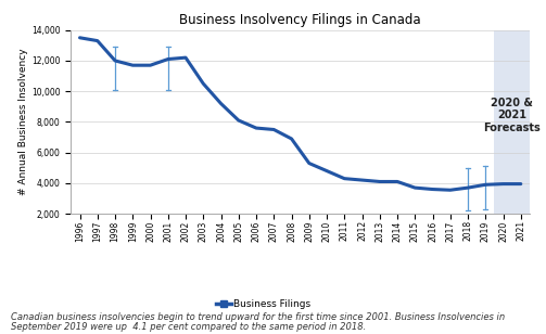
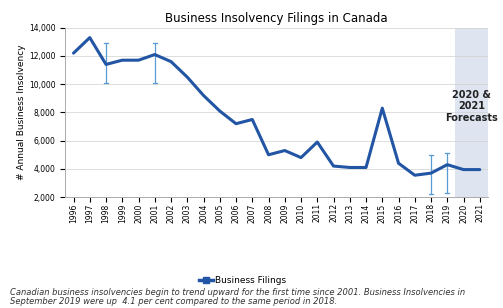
1996: 13,500 -> 12,200
1998: 12,000 -> 11,400
2002: 12,200 -> 11,600
2006: 7,600 -> 7,200
2008: 6,900 -> 5,000
2011: 4,300 -> 5,900
2015: 3,700 -> 8,300
2016: 3,600 -> 4,400
2019: 3,900 -> 4,300
